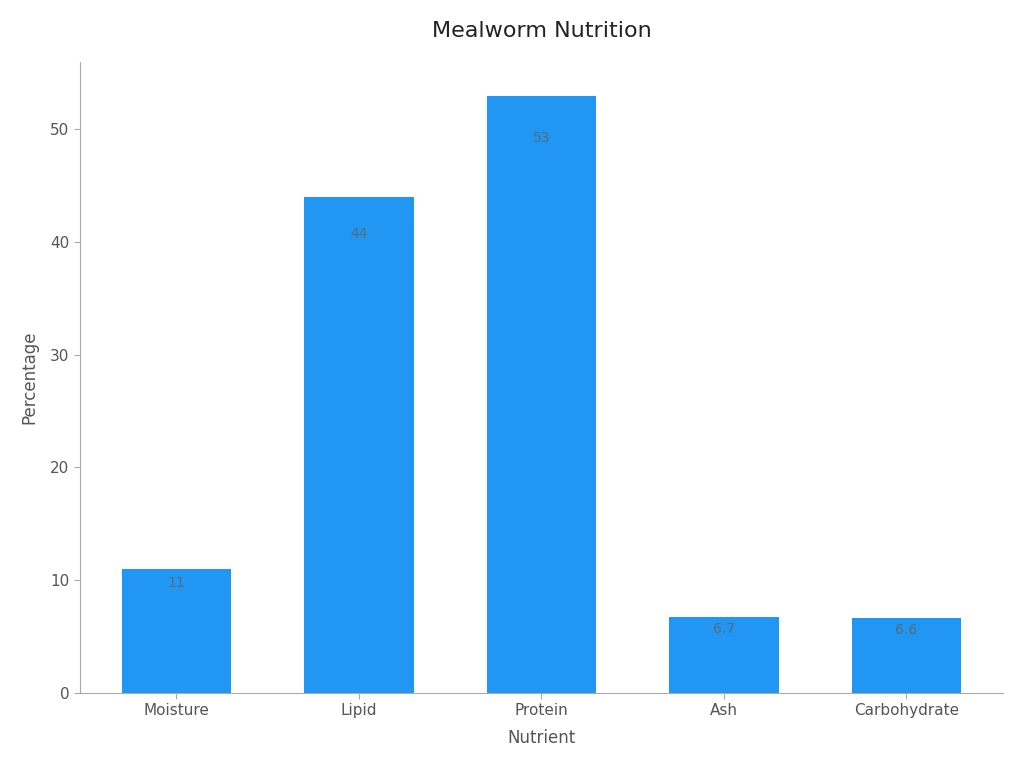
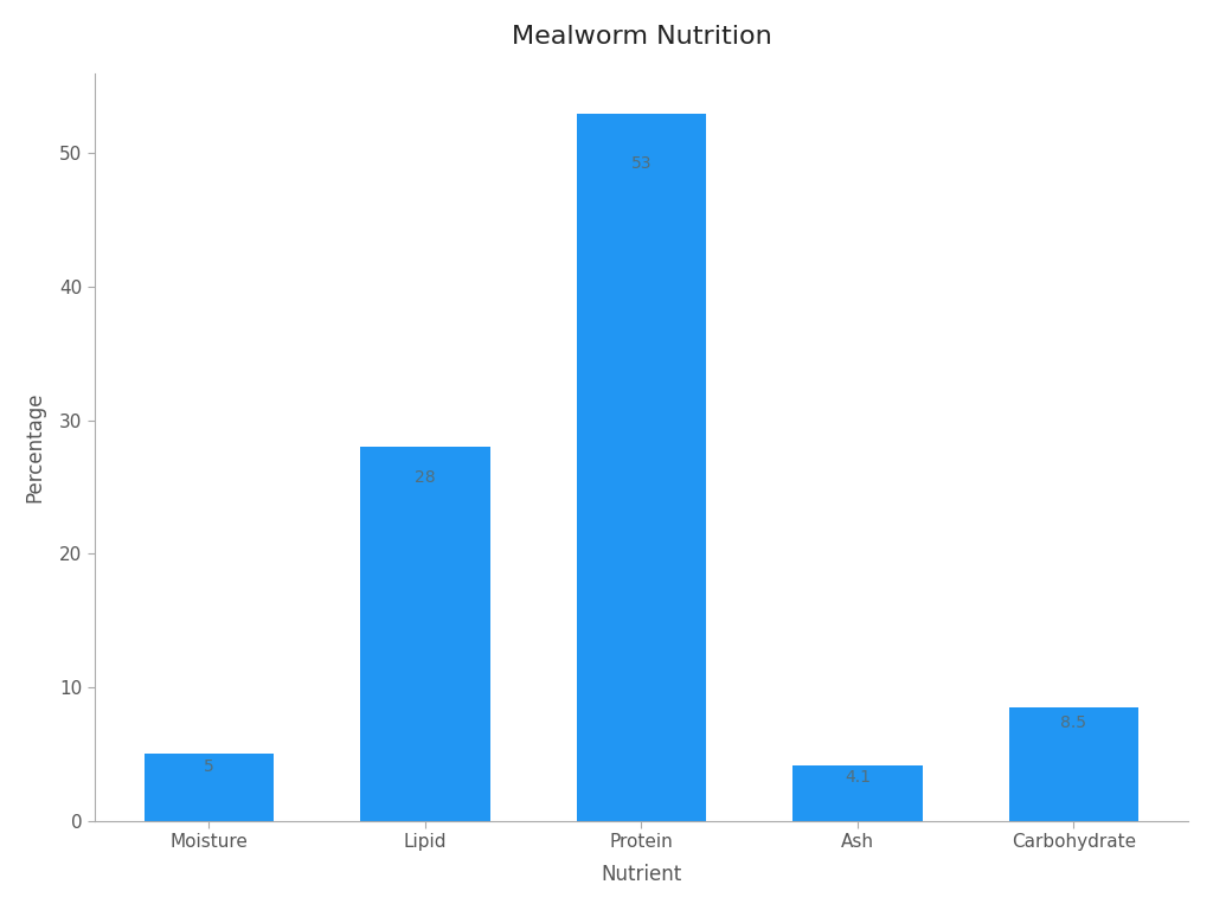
Moisture: 11 -> 5
Lipid: 44 -> 28
Ash: 6.7 -> 4.1
Carbohydrate: 6.6 -> 8.5
